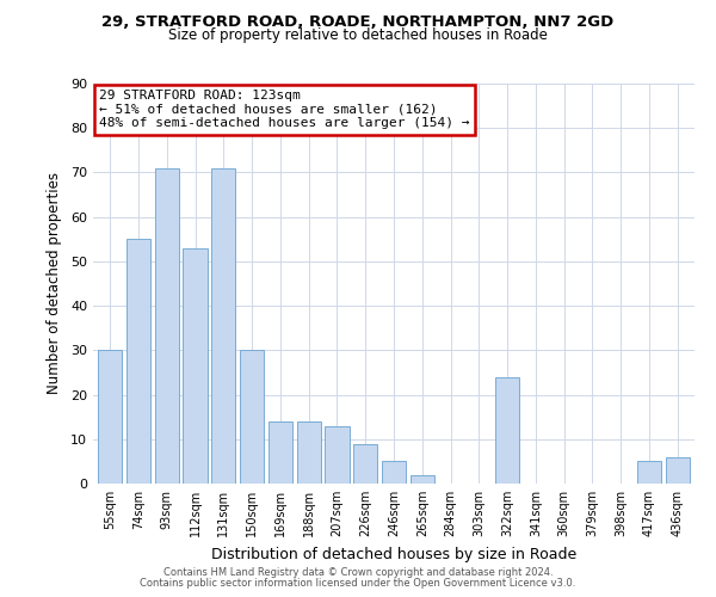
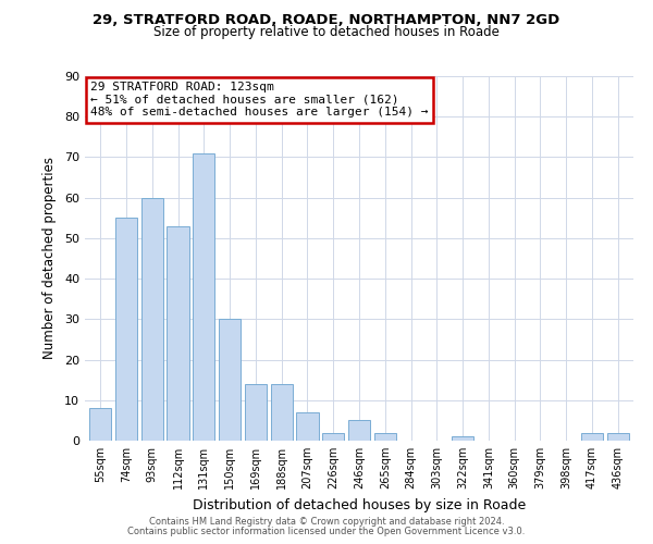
55sqm: 30 -> 8
93sqm: 71 -> 60
207sqm: 13 -> 7
226sqm: 9 -> 2
322sqm: 24 -> 1
417sqm: 5 -> 2
436sqm: 6 -> 2
